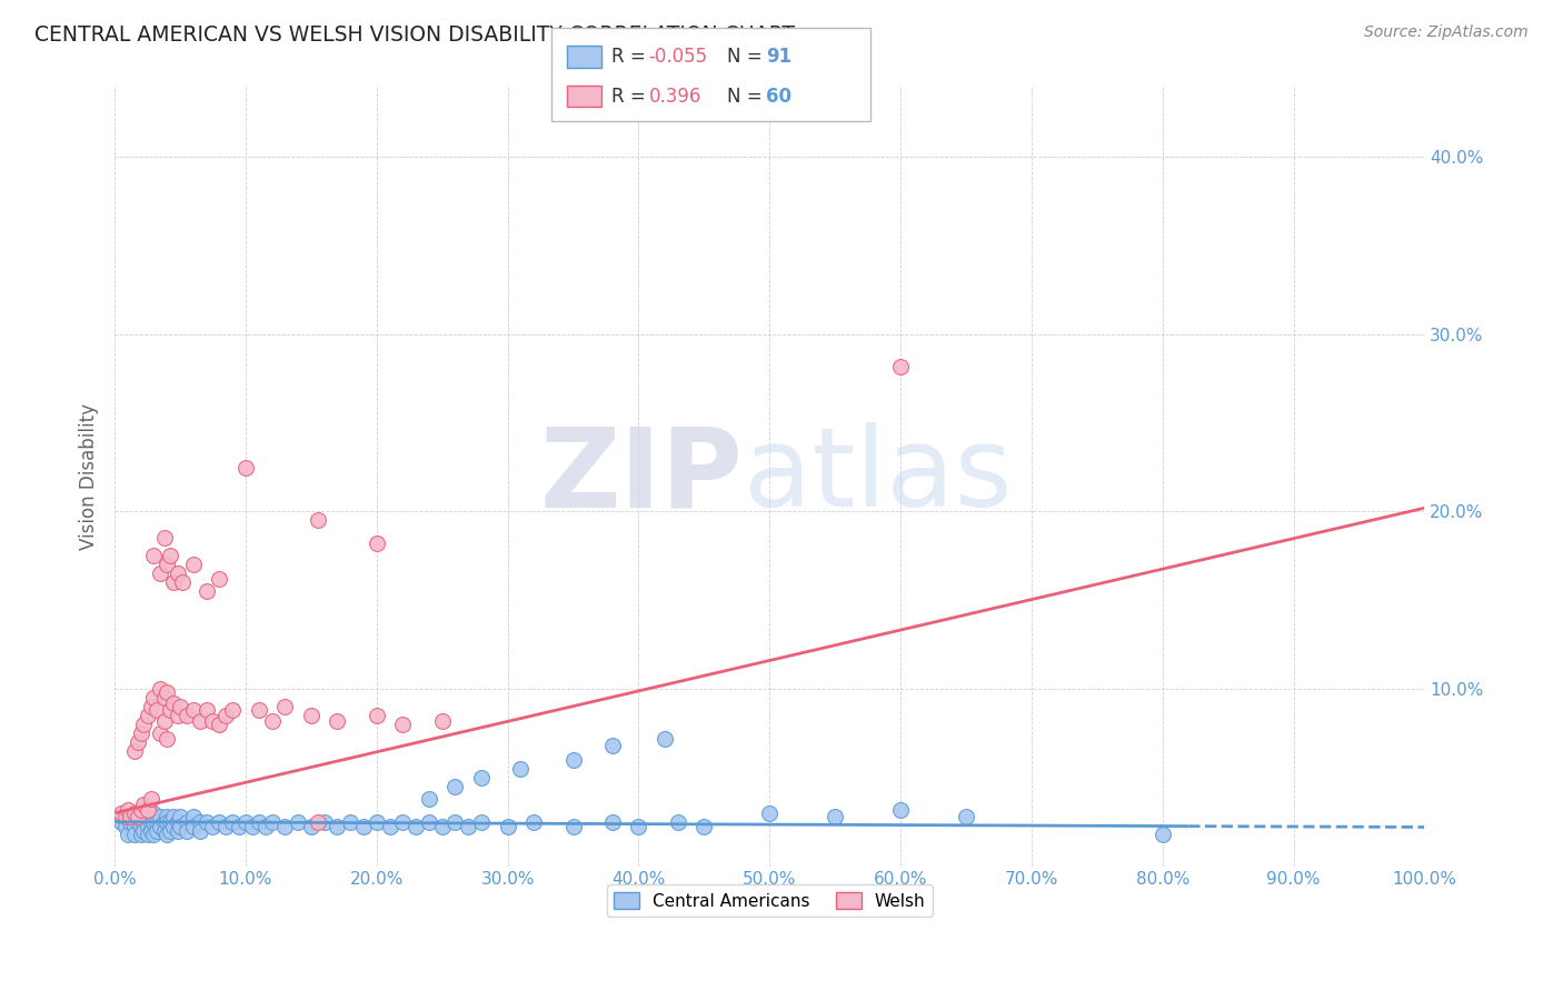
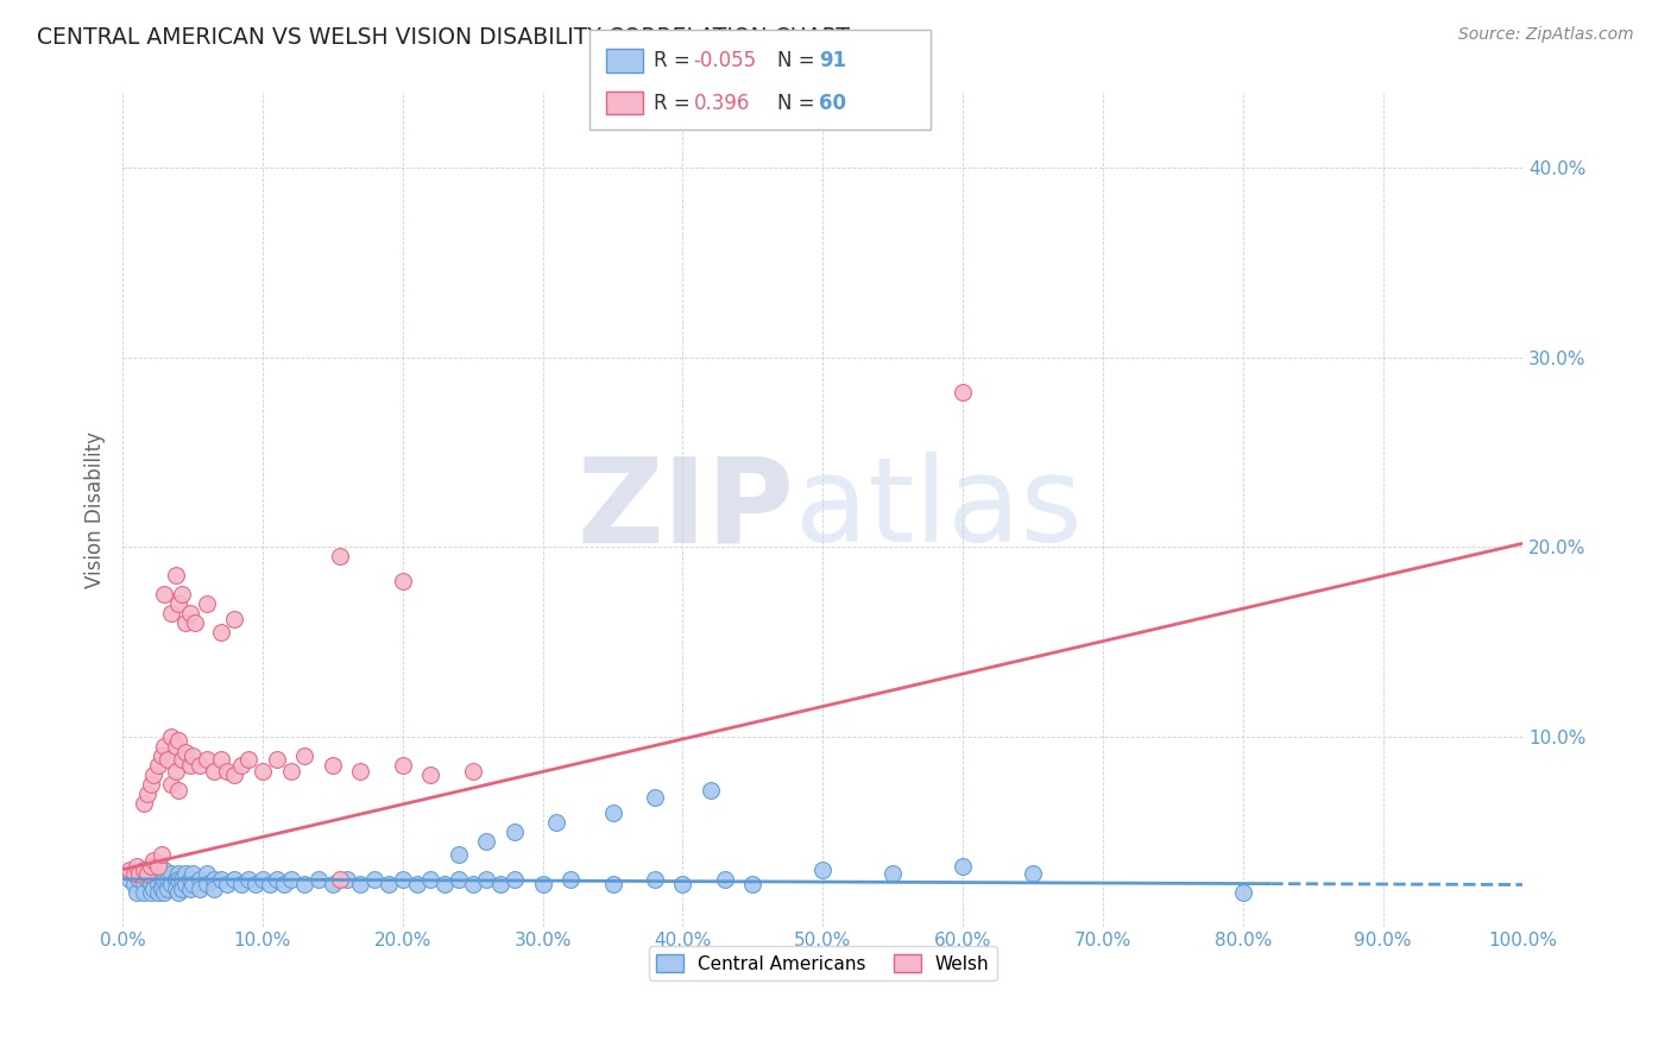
Welsh/10.0%: 22.5% -> 8.2%
